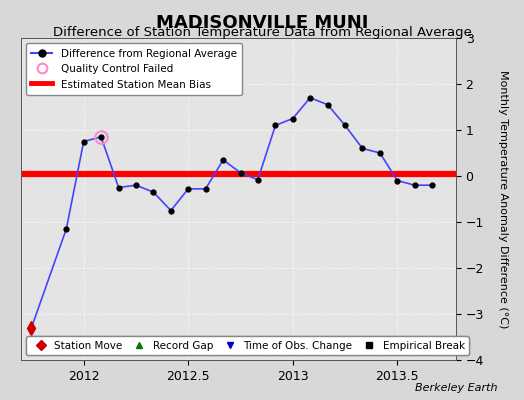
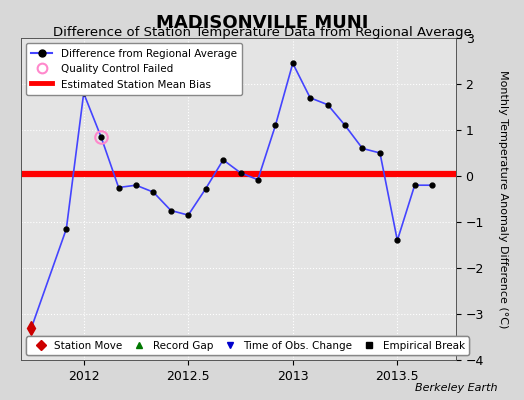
2012: 0.75 -> 1.80
2012.5: -0.28 -> -0.85
2013: 1.25 -> 2.45
2013.5: -0.10 -> -1.40
